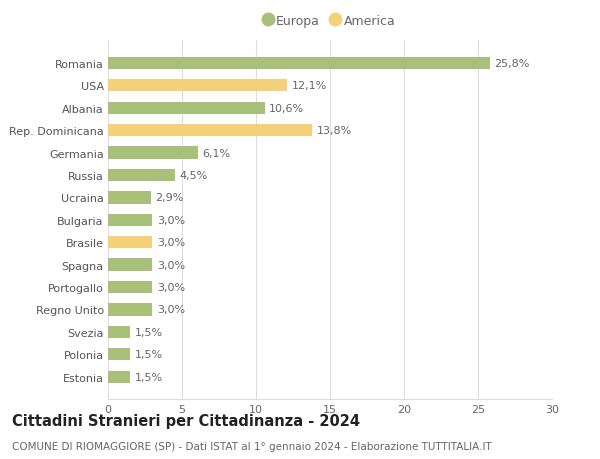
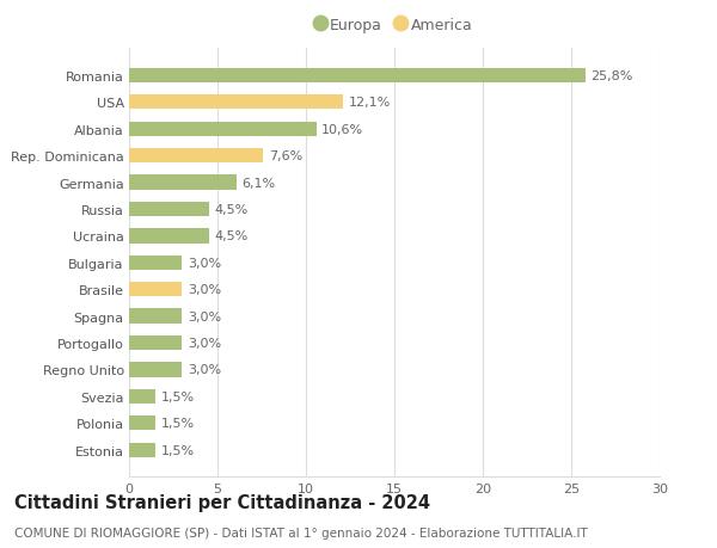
Rep. Dominicana: 13,8% -> 7,6%
Ucraina: 2,9% -> 4,5%
